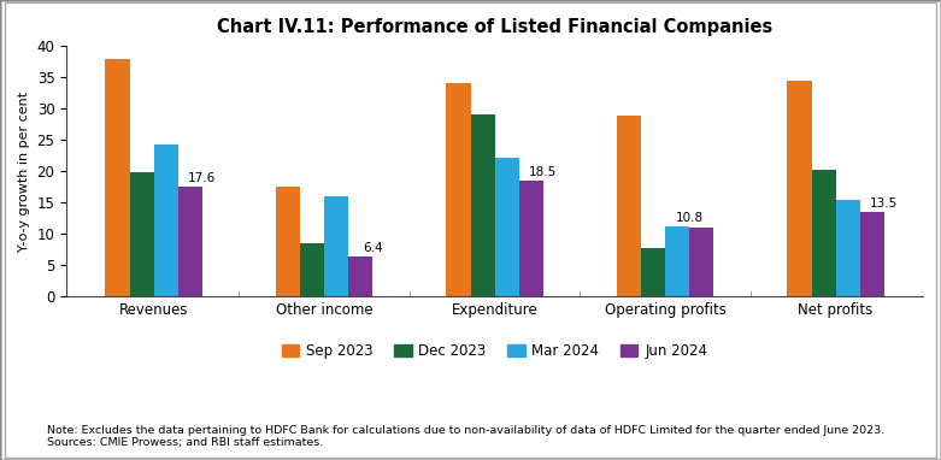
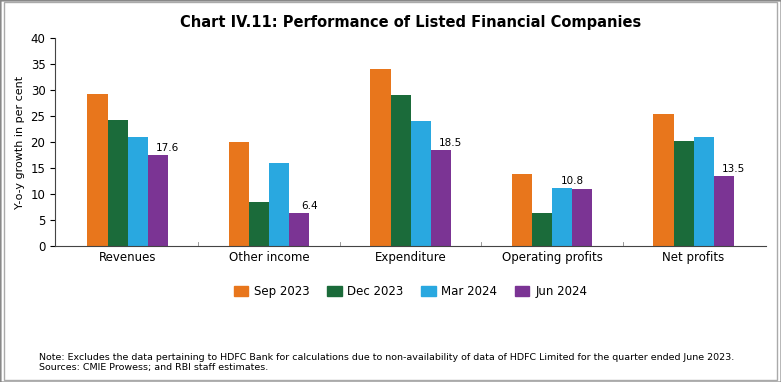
Sep 2023/Revenues: 38.0 -> 29.2
Dec 2023/Revenues: 19.8 -> 24.2
Mar 2024/Revenues: 24.2 -> 21.0
Sep 2023/Other income: 17.6 -> 20.1
Mar 2024/Expenditure: 22.2 -> 24.0
Sep 2023/Operating profits: 28.8 -> 14.0
Dec 2023/Operating profits: 7.8 -> 6.5
Sep 2023/Net profits: 34.4 -> 25.5
Mar 2024/Net profits: 15.4 -> 21.0
